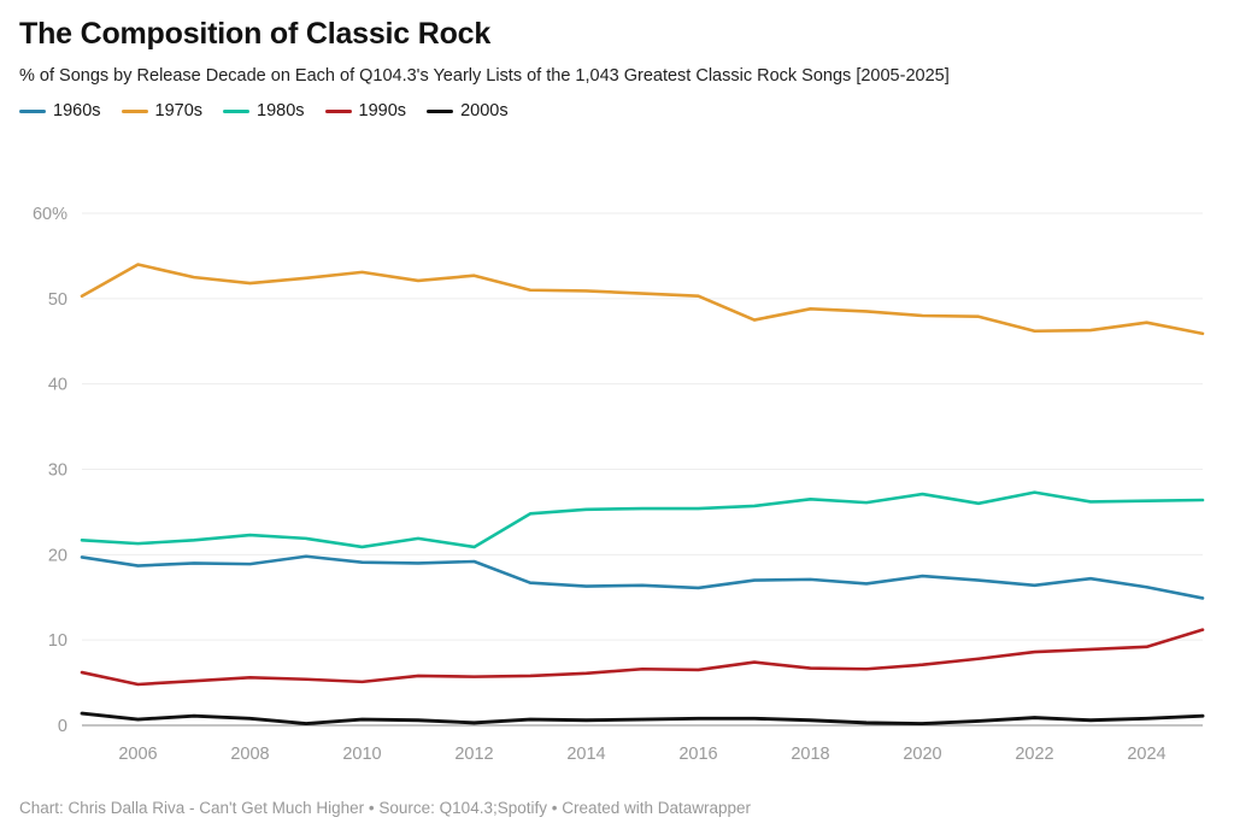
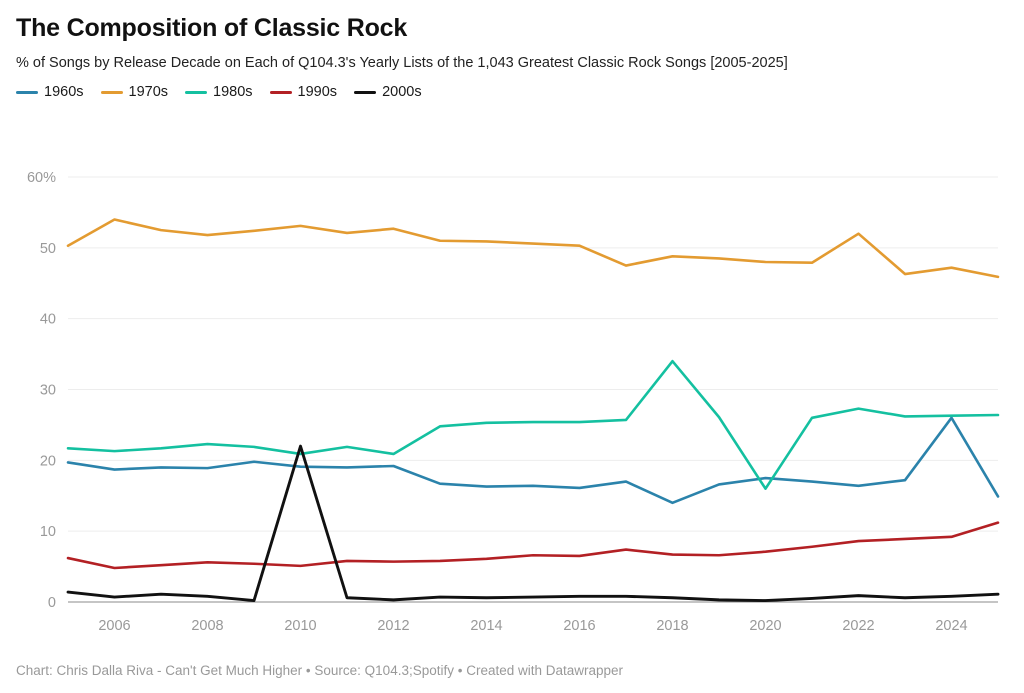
2000s/2010: 1% -> 22%
1960s/2018: 17% -> 14%
1980s/2018: 26% -> 34%
1980s/2020: 27% -> 16%
1970s/2022: 46% -> 52%
1960s/2024: 16% -> 26%
